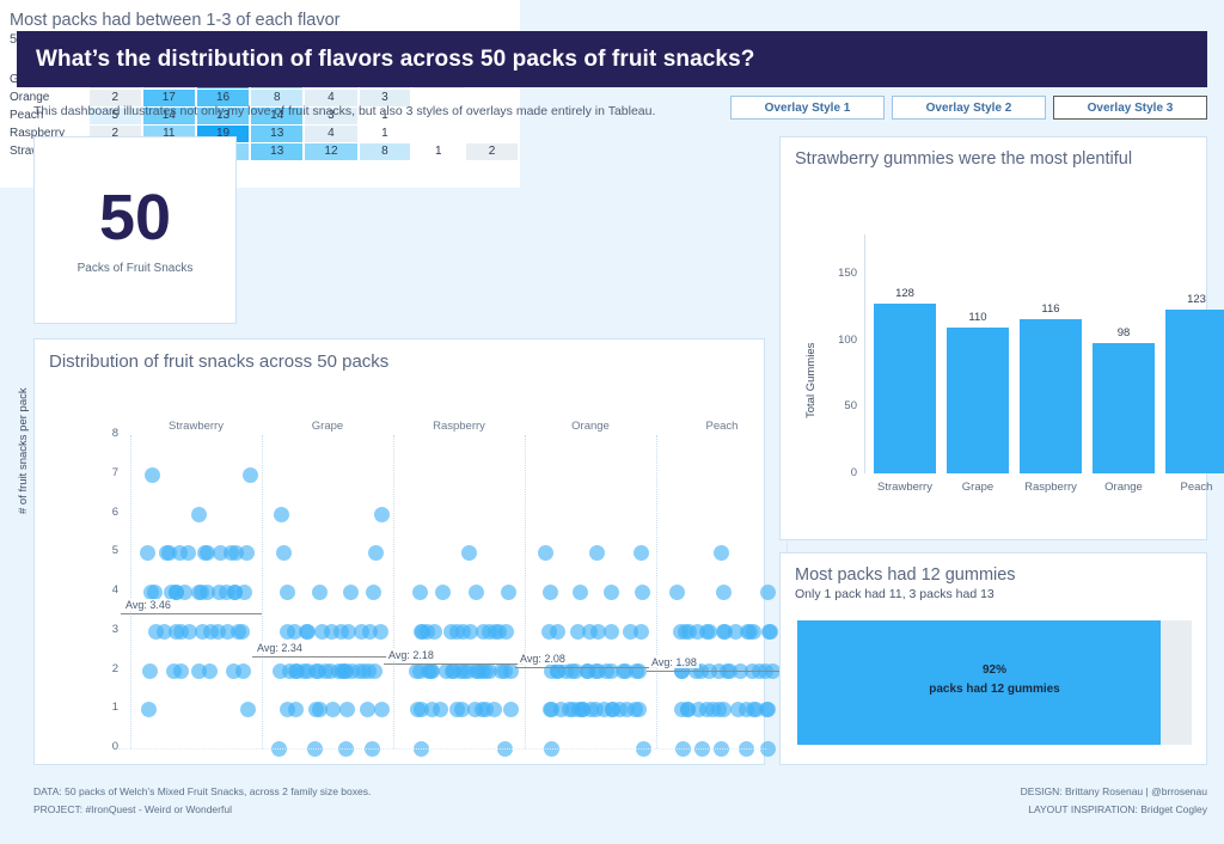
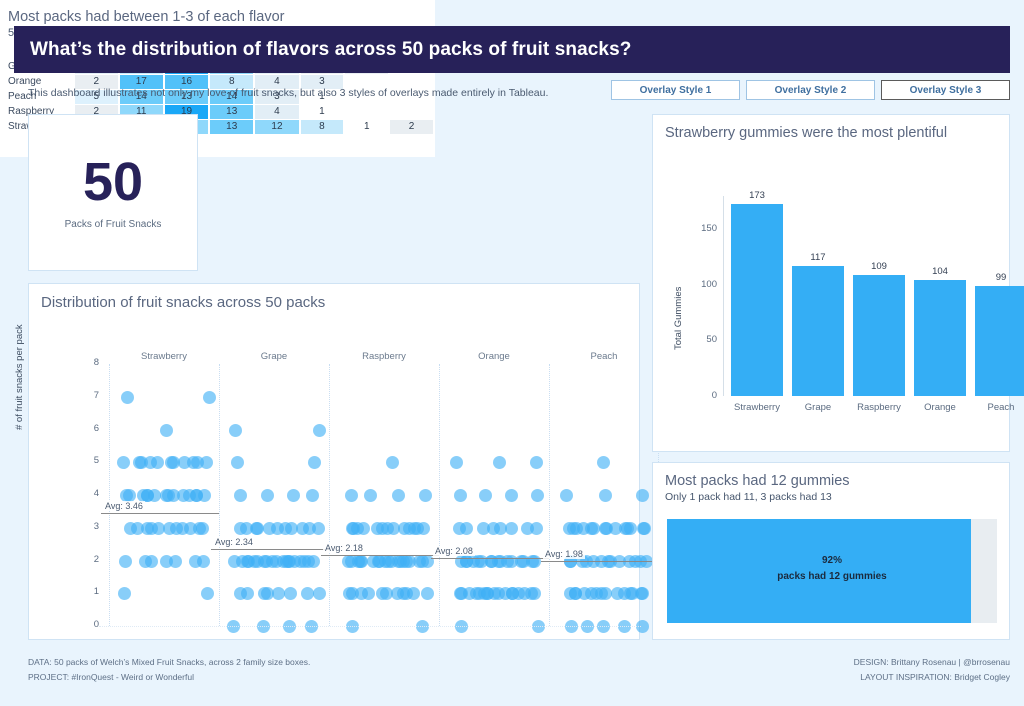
Strawberry gummies were the most plentiful/Strawberry: 128 -> 173
Strawberry gummies were the most plentiful/Grape: 110 -> 117
Strawberry gummies were the most plentiful/Raspberry: 116 -> 109
Strawberry gummies were the most plentiful/Orange: 98 -> 104
Strawberry gummies were the most plentiful/Peach: 123 -> 99
